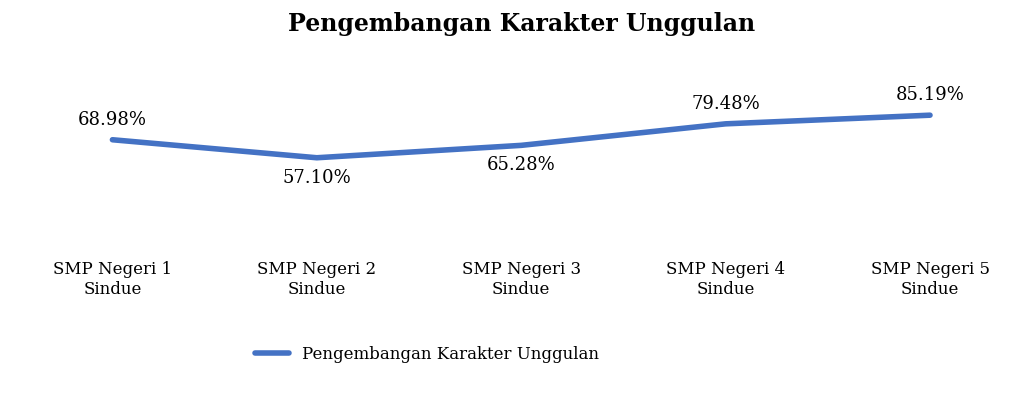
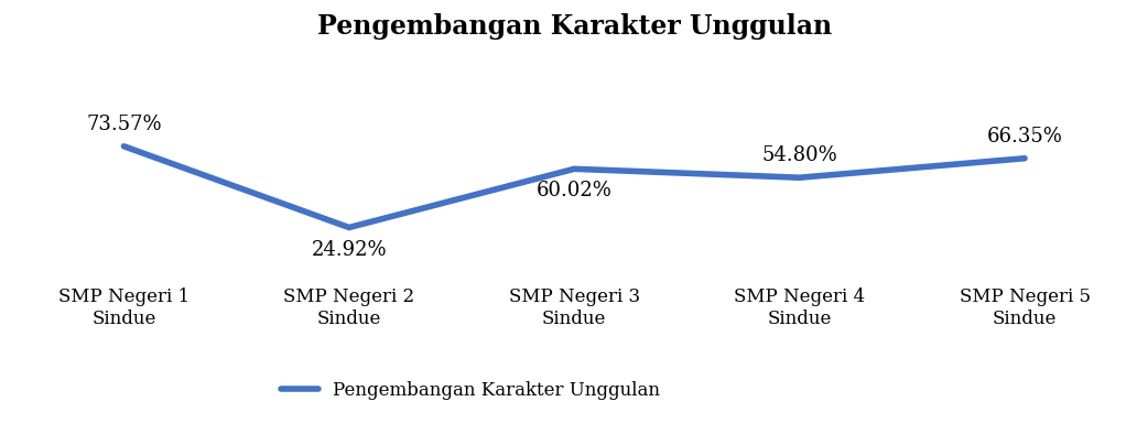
SMP Negeri 1 Sindue: 68.98% -> 73.57%
SMP Negeri 2 Sindue: 57.10% -> 24.92%
SMP Negeri 3 Sindue: 65.28% -> 60.02%
SMP Negeri 4 Sindue: 79.48% -> 54.80%
SMP Negeri 5 Sindue: 85.19% -> 66.35%
